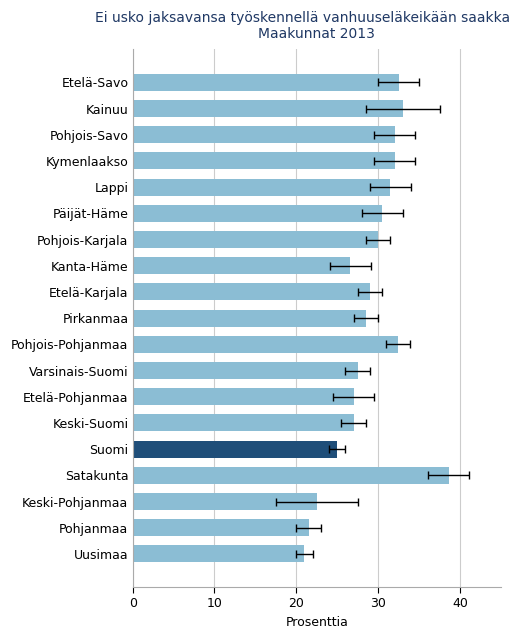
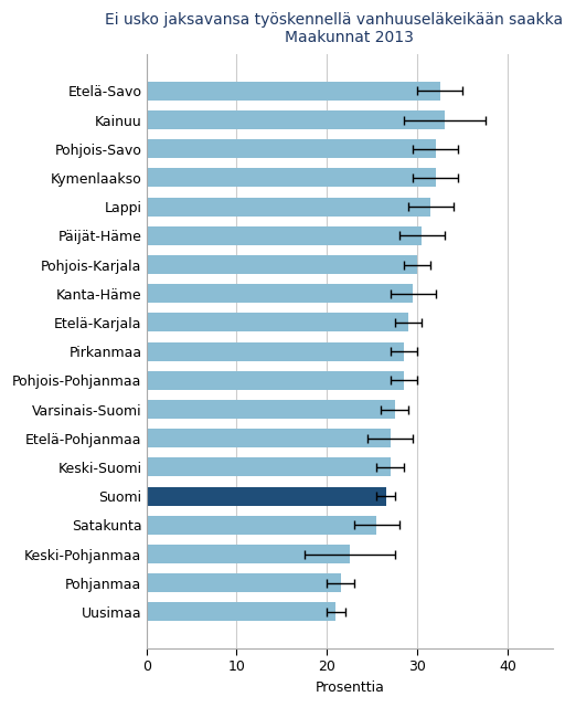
Kanta-Häme: 26.6 -> 29.5
Pohjois-Pohjanmaa: 32.4 -> 28.5
Suomi: 25.0 -> 26.5
Satakunta: 38.6 -> 25.5
